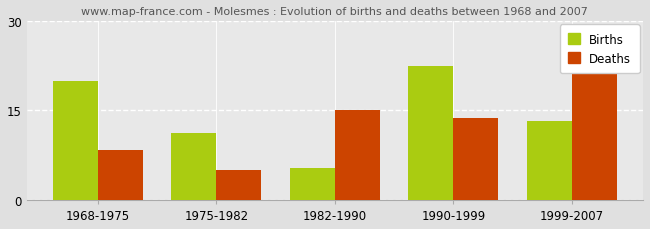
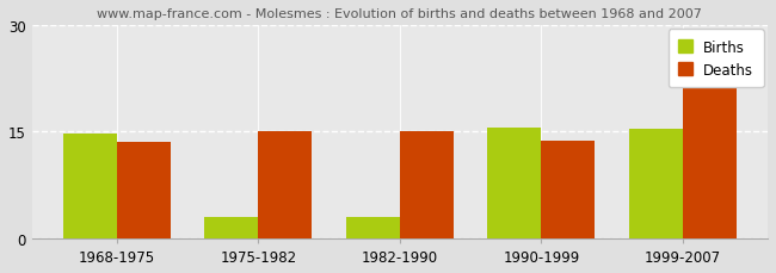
Births/1968-1975: 20.0 -> 14.7
Deaths/1968-1975: 8.4 -> 13.5
Births/1975-1982: 11.2 -> 3.0
Deaths/1975-1982: 5.0 -> 15.0
Births/1982-1990: 5.4 -> 3.0
Births/1990-1999: 22.4 -> 15.5
Births/1999-2007: 13.2 -> 15.4
